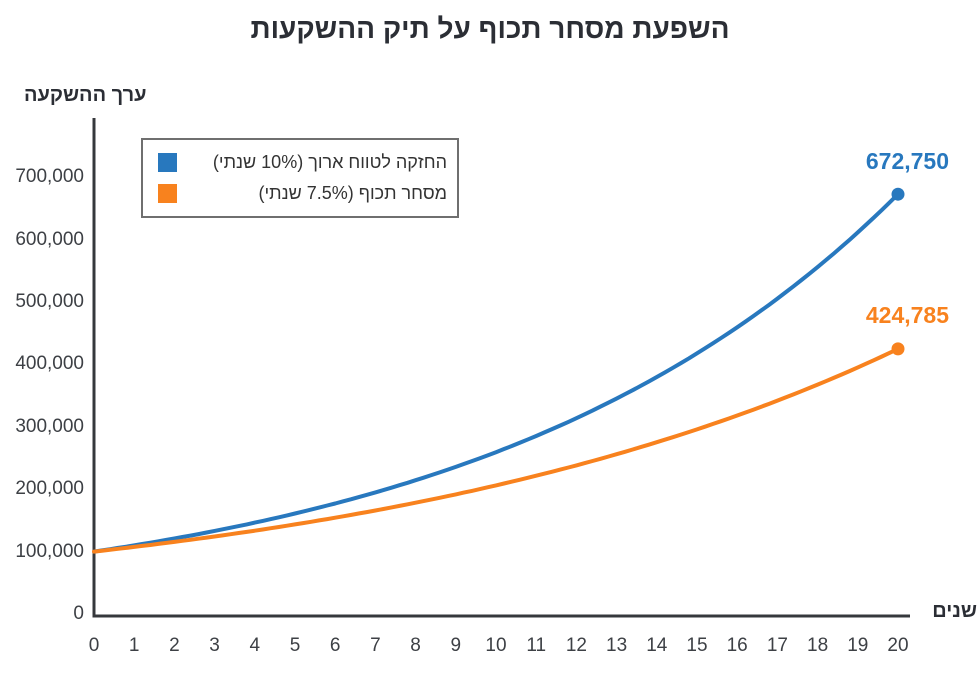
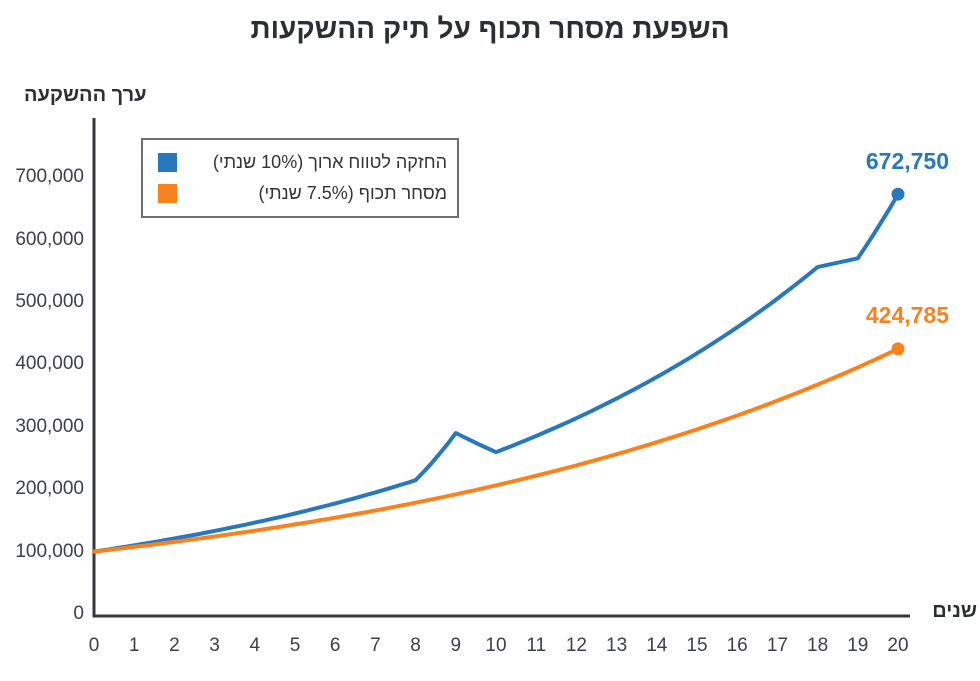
החזקה לטווח ארוך (10% שנתי)/9: 240000 -> 290000
החזקה לטווח ארוך (10% שנתי)/19: 610000 -> 570000
